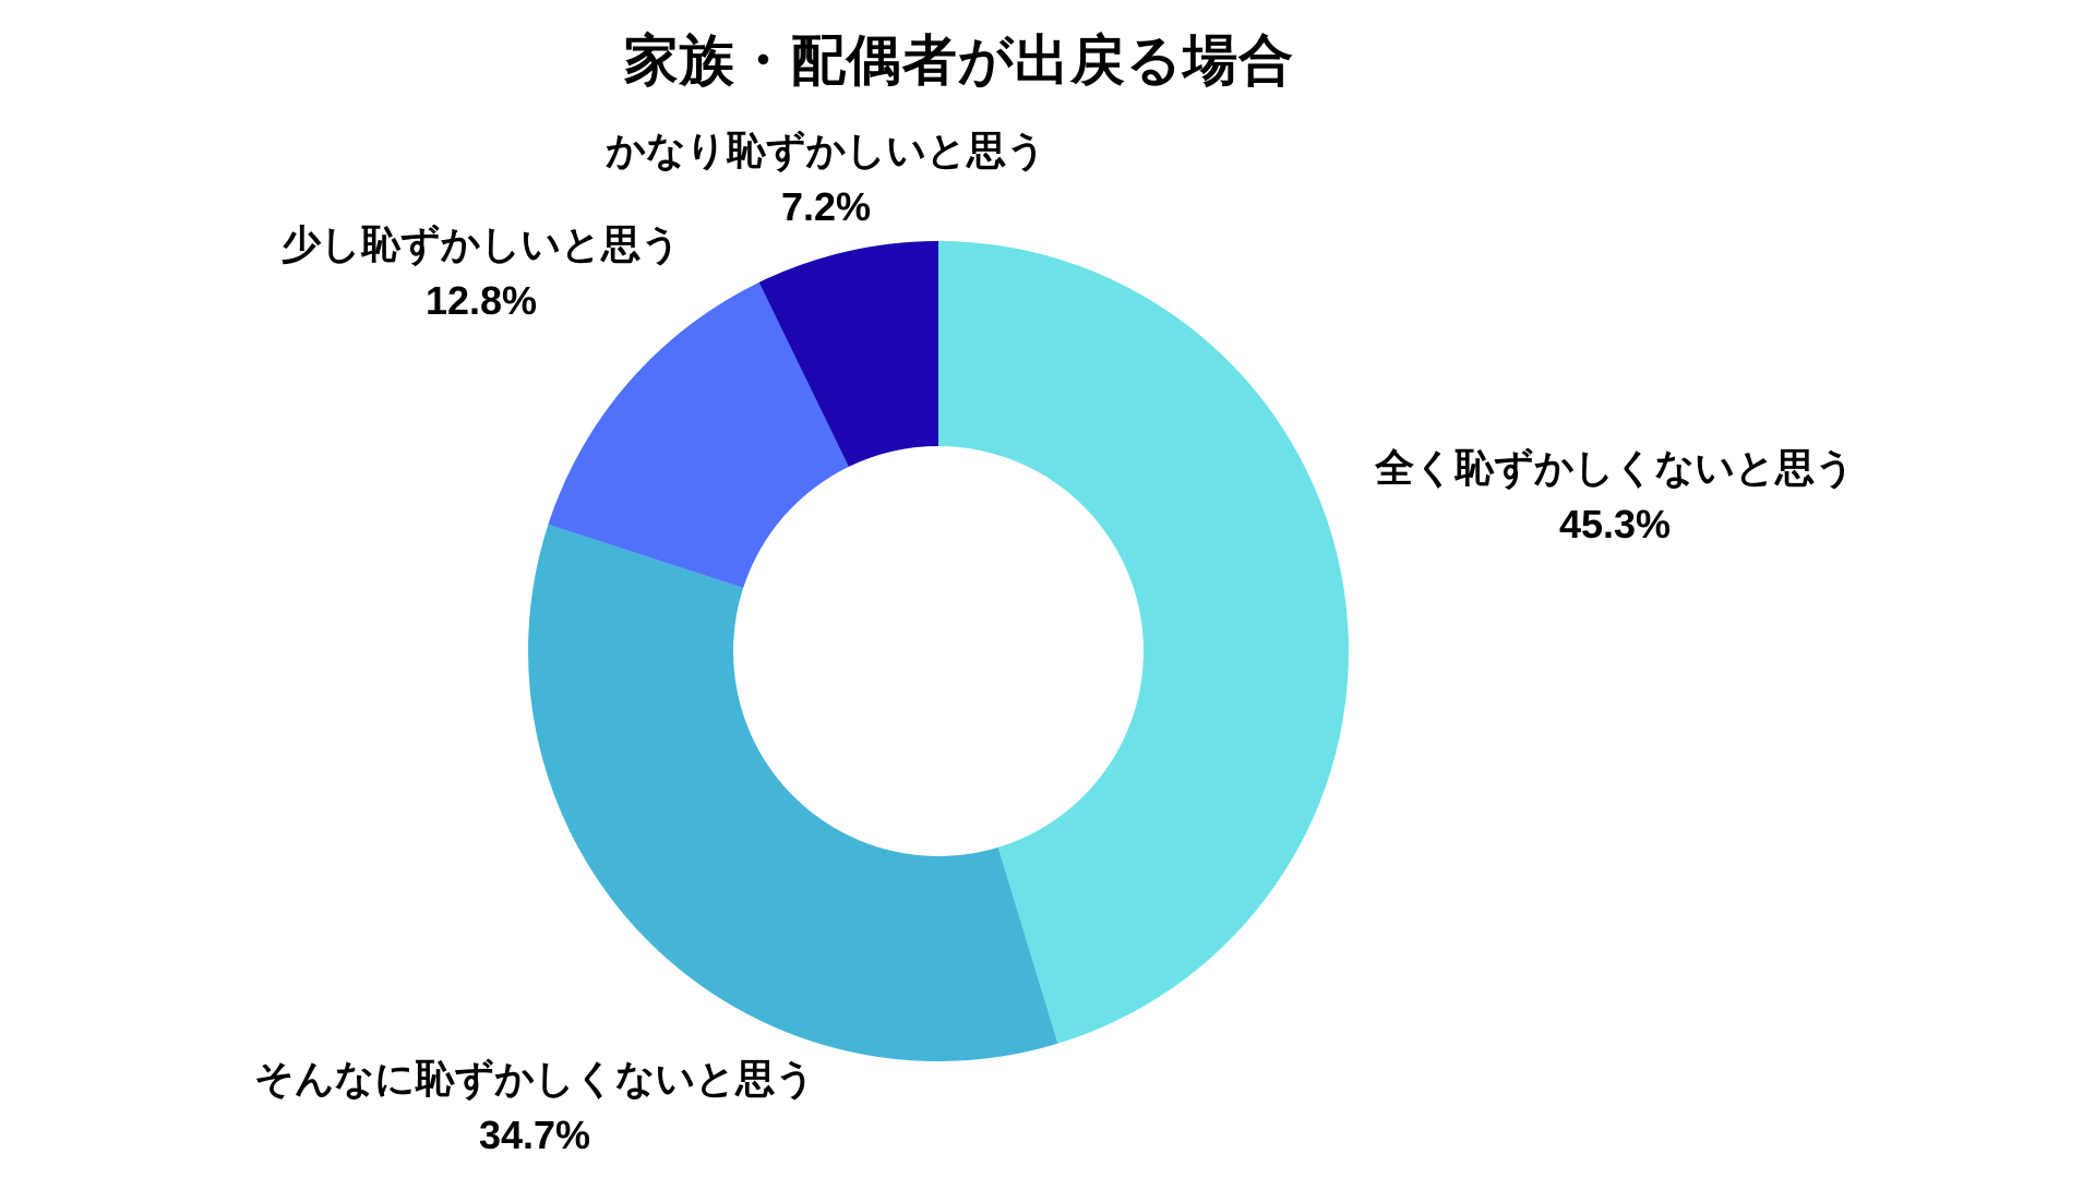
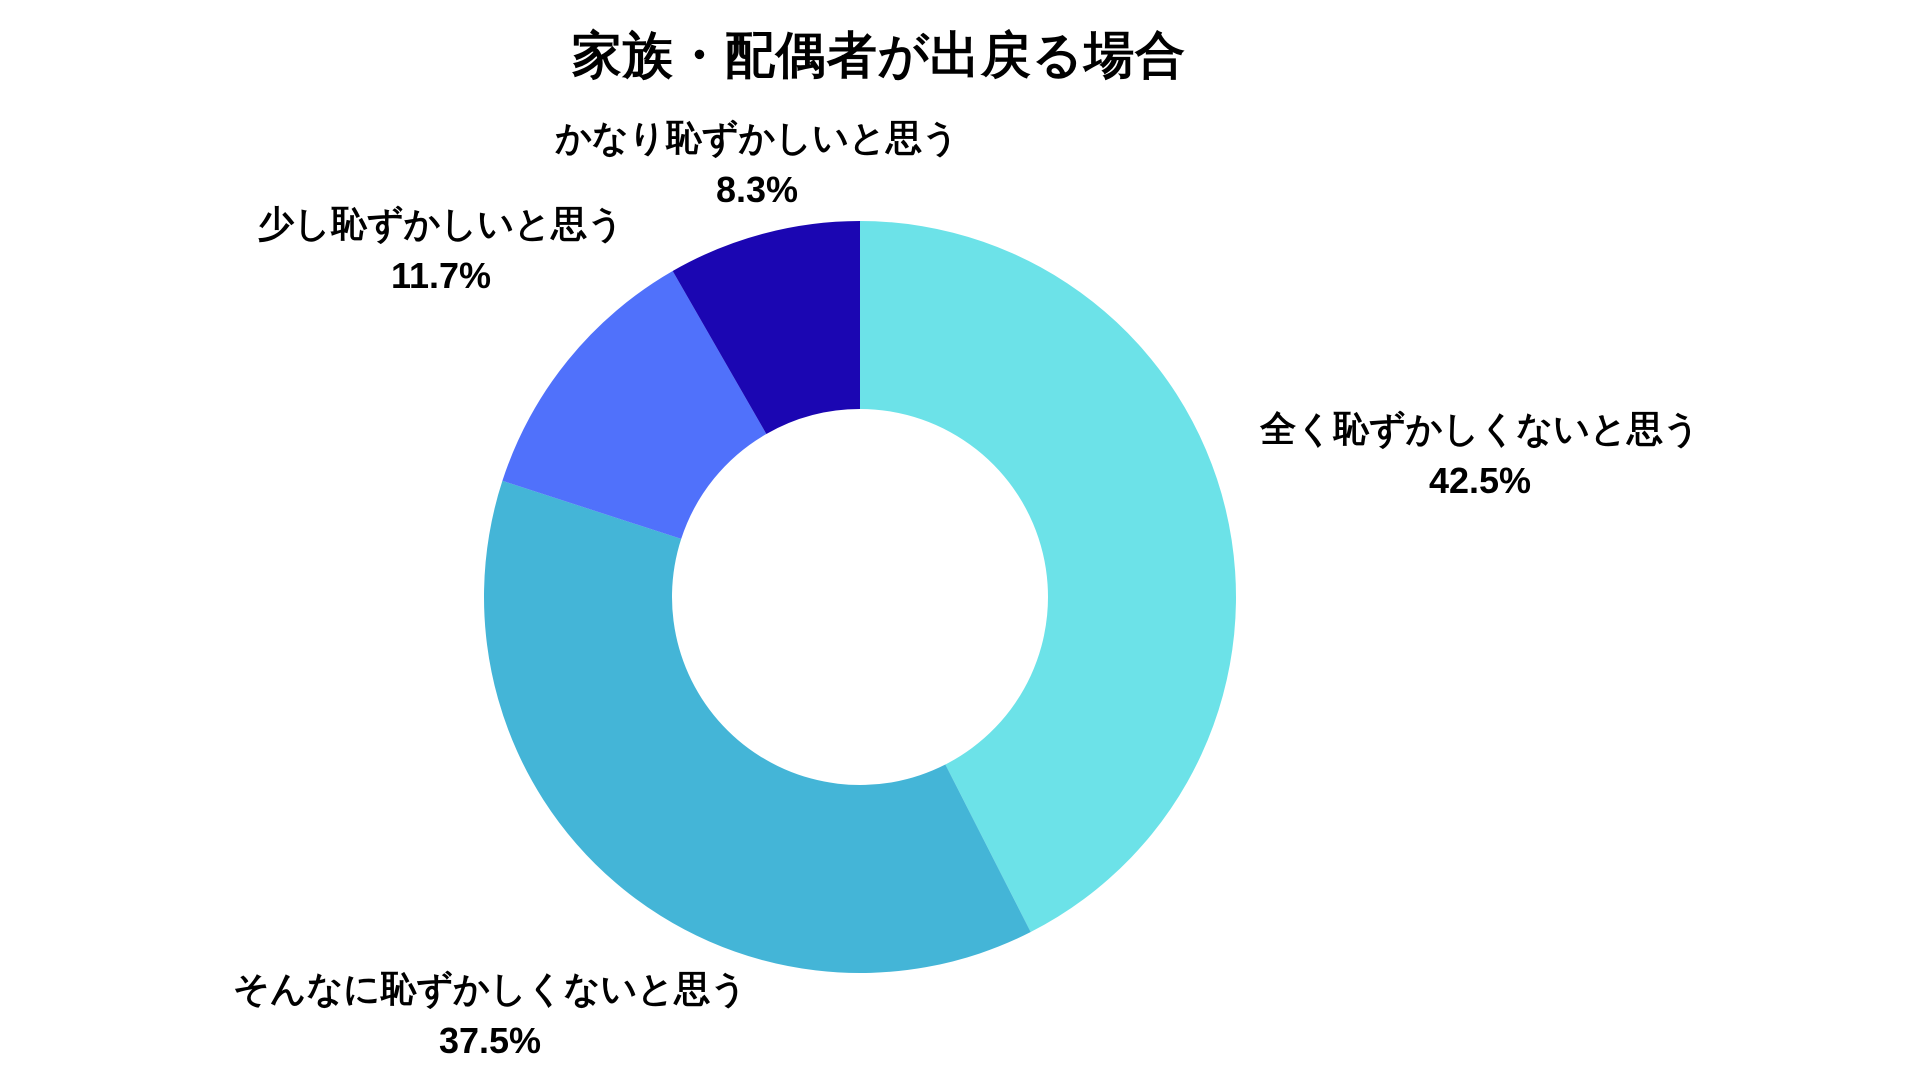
全く恥ずかしくないと思う: 45.3% -> 42.5%
そんなに恥ずかしくないと思う: 34.7% -> 37.5%
少し恥ずかしいと思う: 12.8% -> 11.7%
かなり恥ずかしいと思う: 7.2% -> 8.3%
